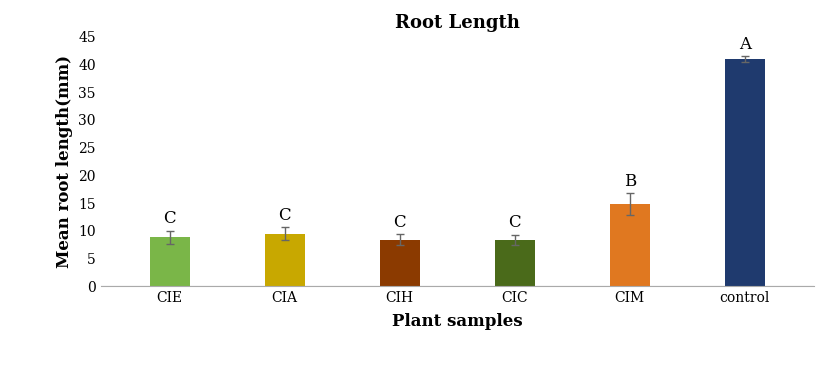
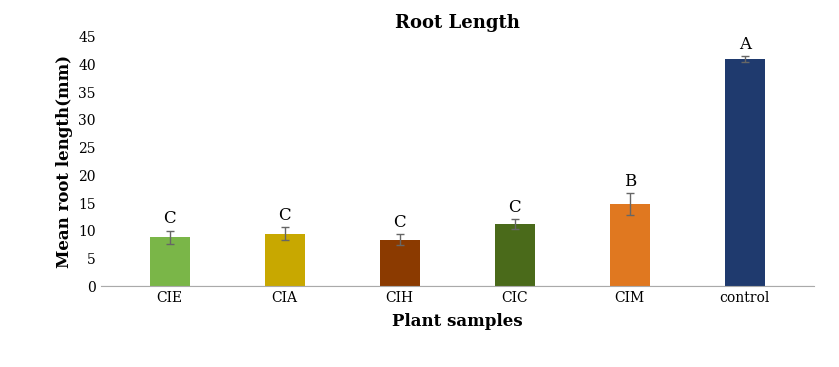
CIC: 8.4 -> 11.2
